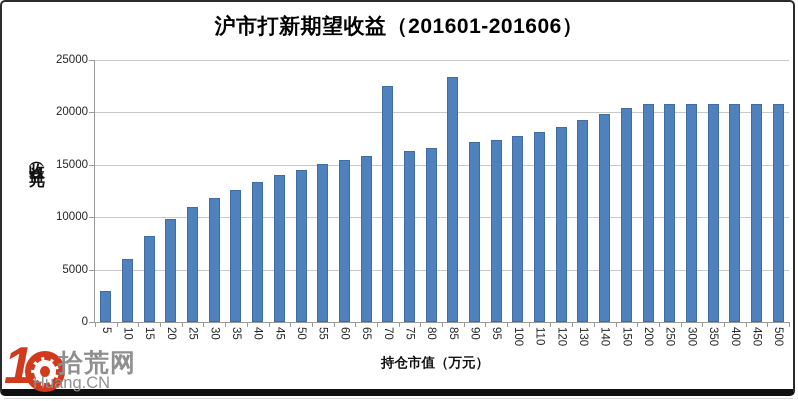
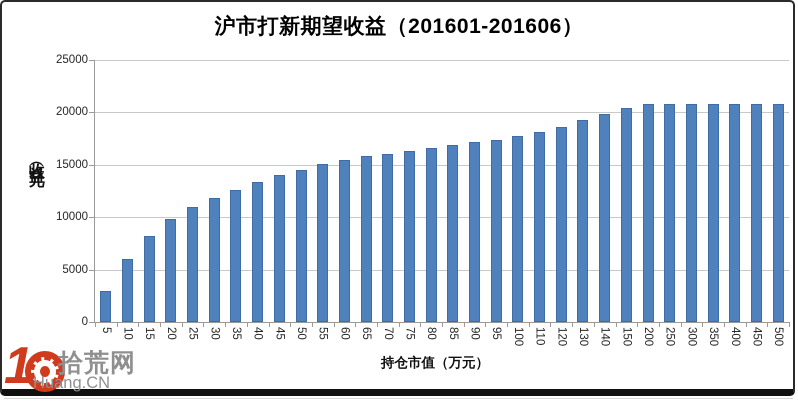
70: 22500 -> 16000
85: 23400 -> 16900
